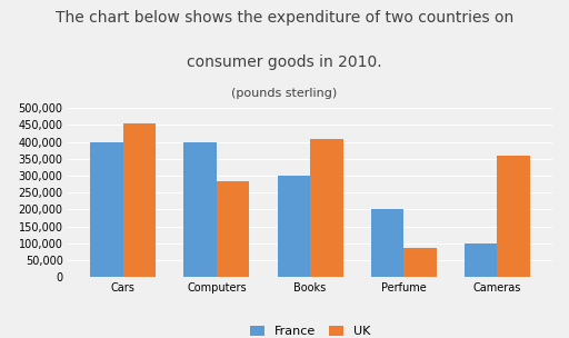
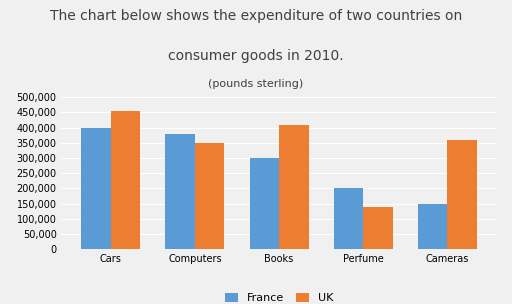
France/Computers: 400,000 -> 380,000
UK/Computers: 285,000 -> 350,000
UK/Perfume: 85,000 -> 140,000
France/Cameras: 100,000 -> 150,000
